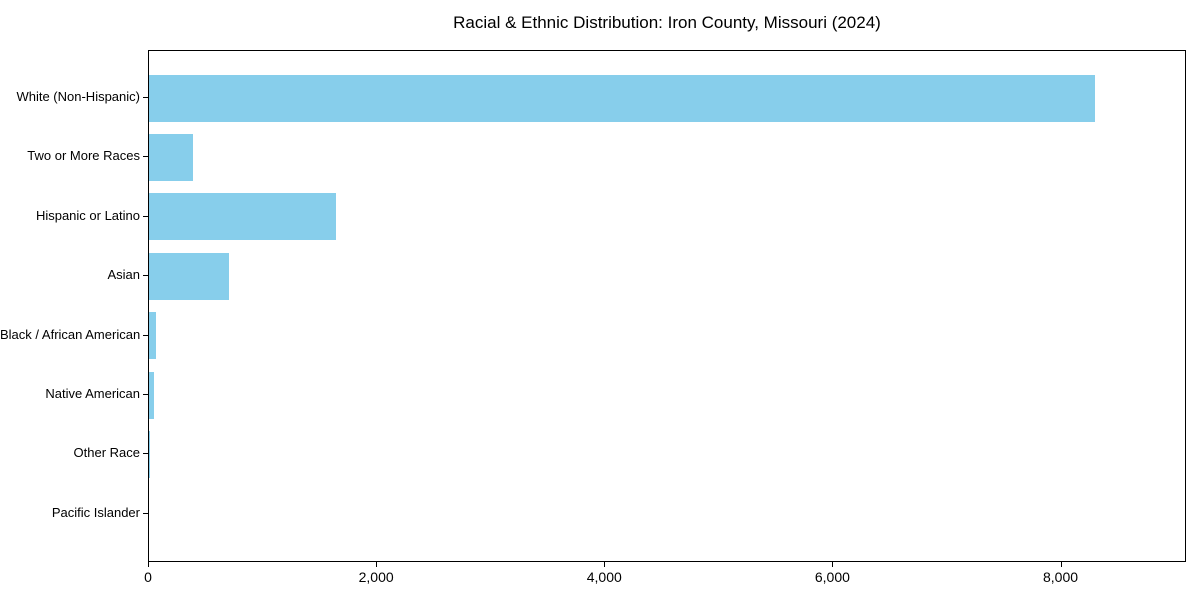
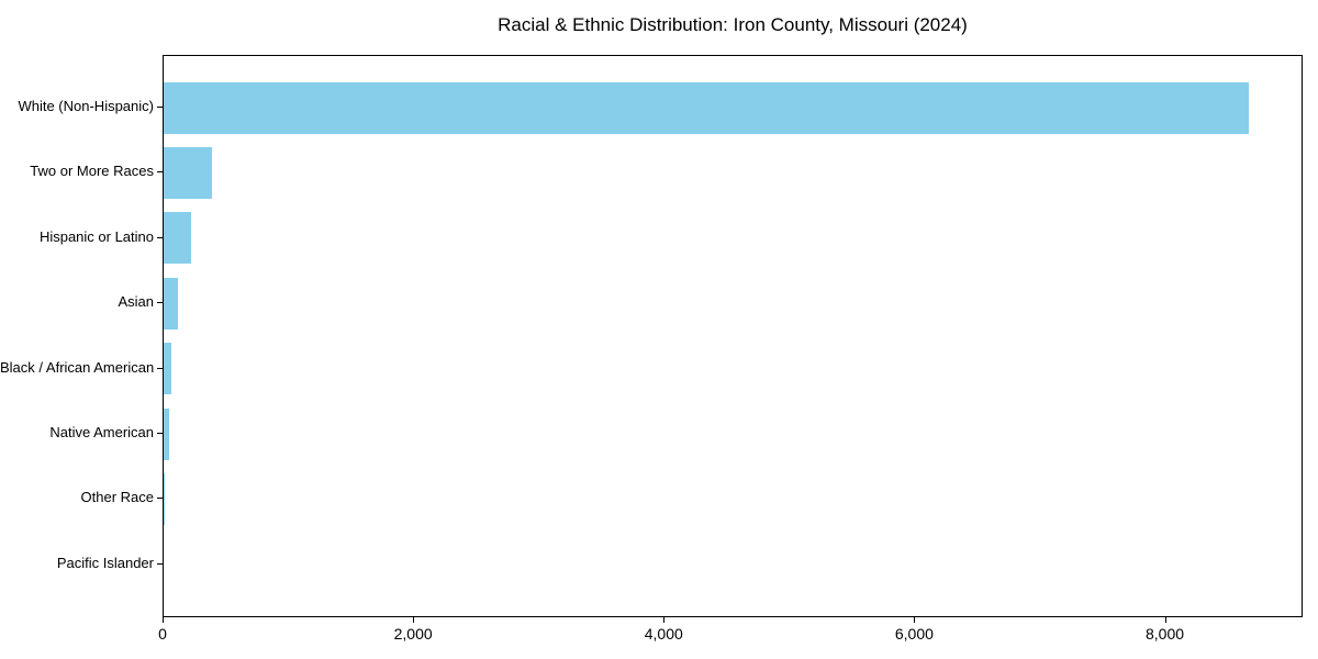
White (Non-Hispanic): 8290 -> 8660
Hispanic or Latino: 1640 -> 220
Asian: 700 -> 120
